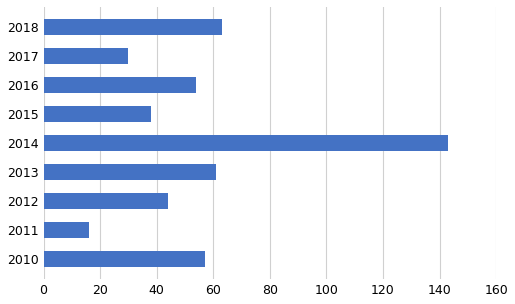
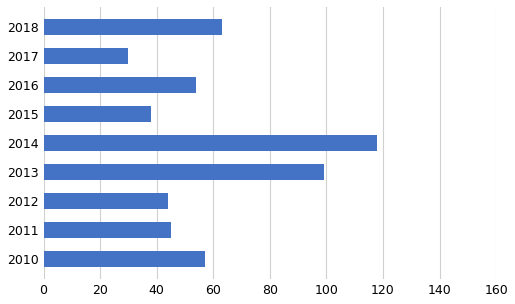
2014: 143 -> 118
2013: 61 -> 99
2011: 16 -> 45
